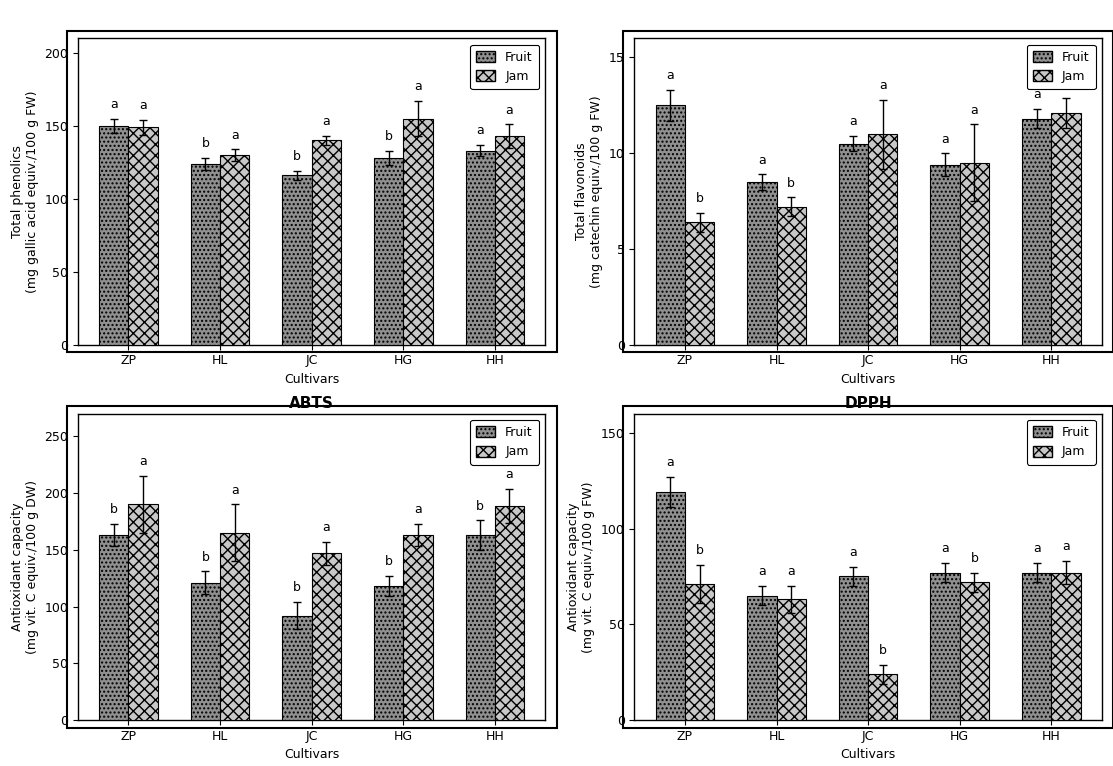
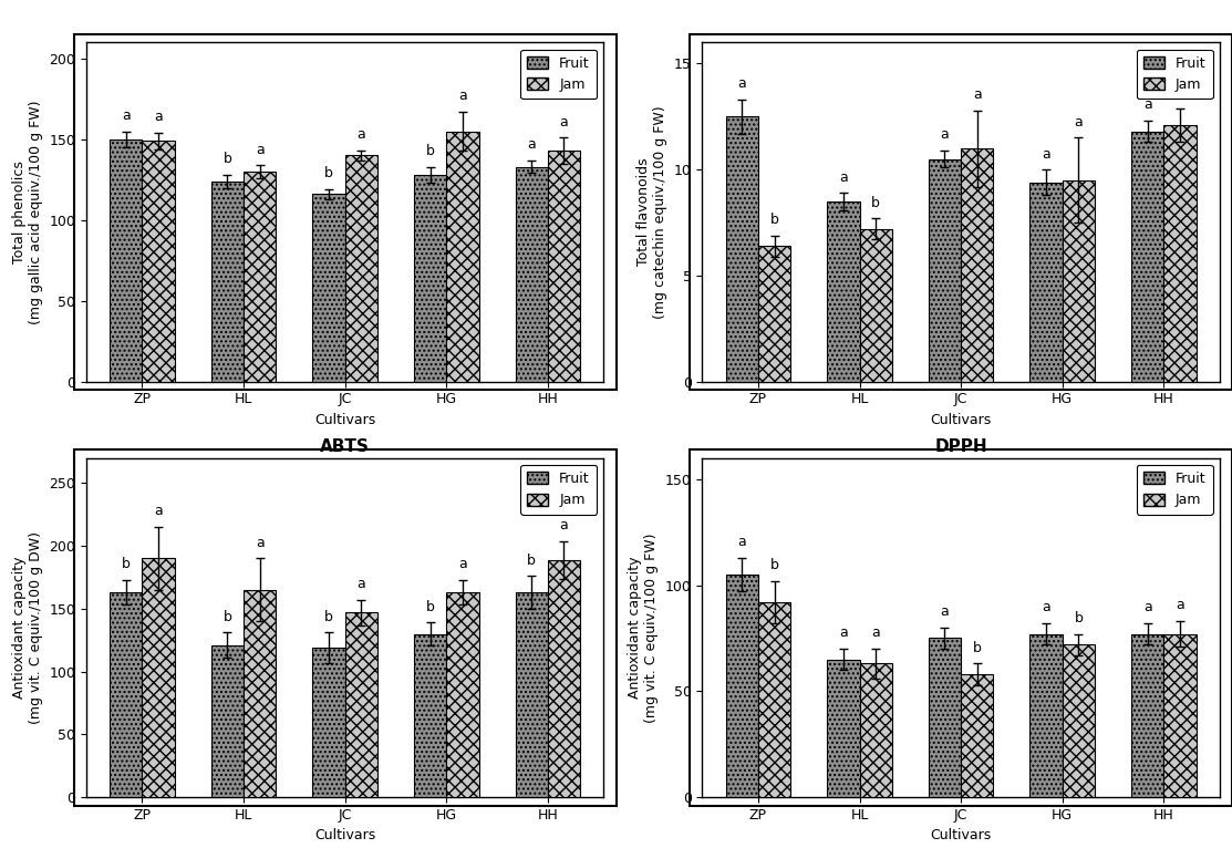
ABTS/Fruit/JC: 92 -> 119
ABTS/Fruit/HG: 118 -> 130
DPPH/Fruit/ZP: 119 -> 105
DPPH/Jam/ZP: 71 -> 92
DPPH/Jam/JC: 24 -> 58
